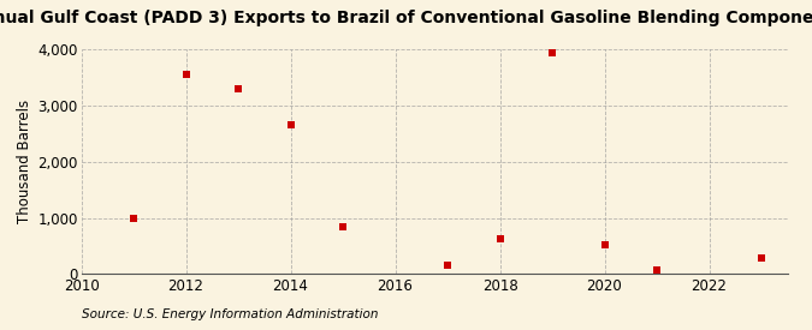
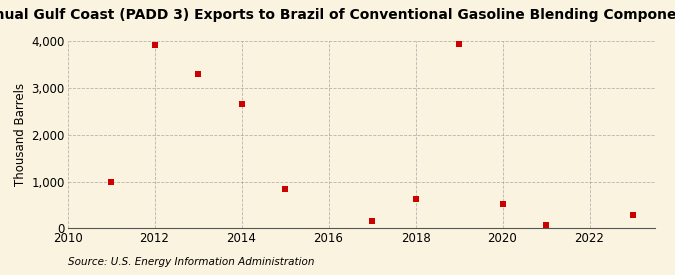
2012: 3,550 -> 3,930
